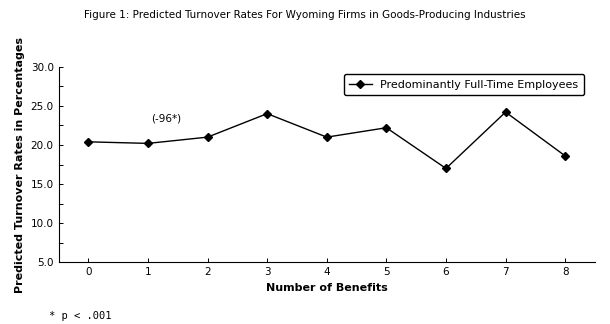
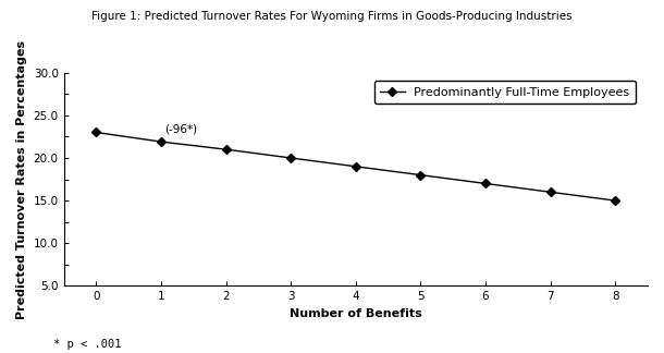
0: 20.4 -> 23.0
1: 20.2 -> 21.9
3: 24.0 -> 20.0
4: 21.0 -> 19.0
5: 22.2 -> 18.0
7: 24.2 -> 16.0
8: 18.6 -> 15.0
